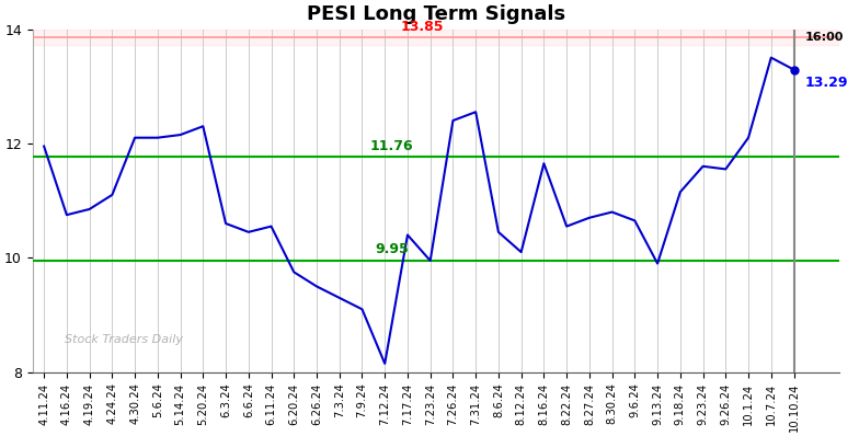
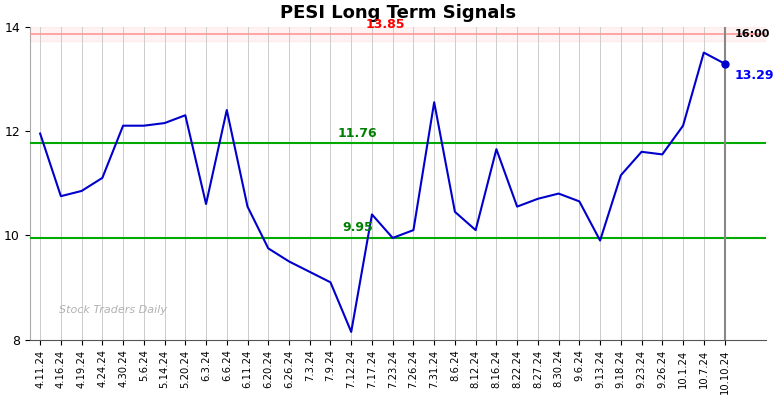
6.6.24: 10.45 -> 12.40
7.26.24: 12.40 -> 10.10
